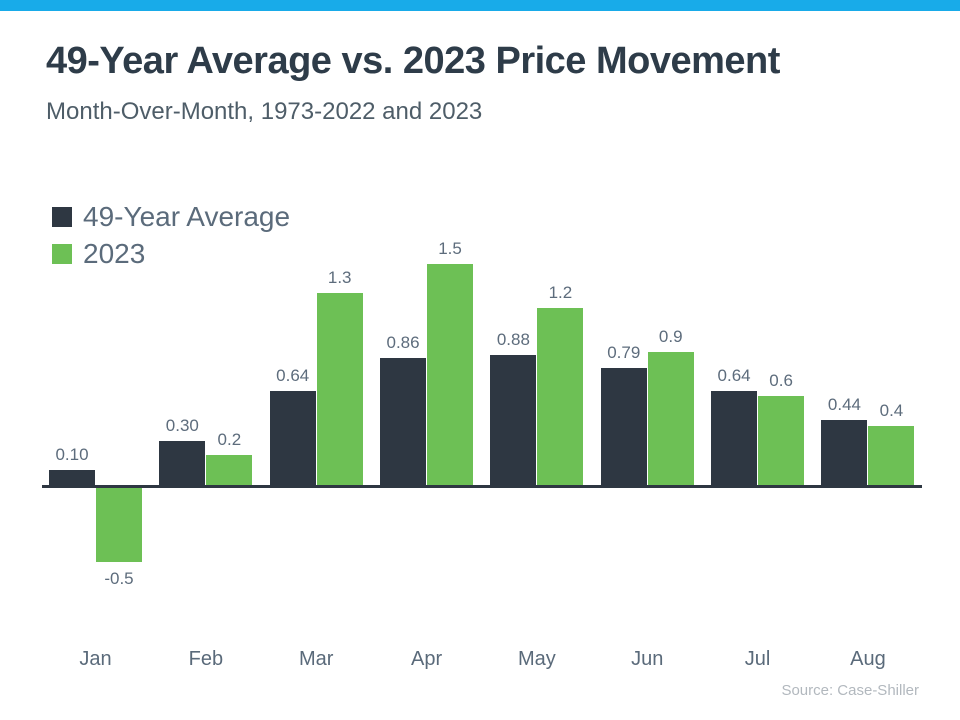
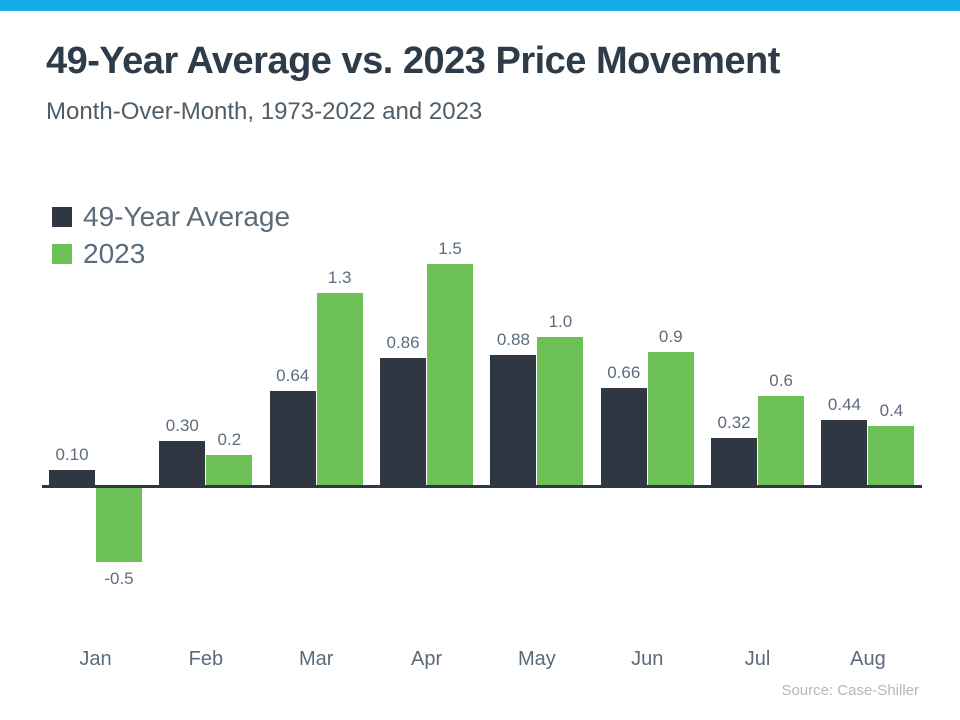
2023/May: 1.2 -> 1.0
49-Year Average/Jun: 0.79 -> 0.66
49-Year Average/Jul: 0.64 -> 0.32
